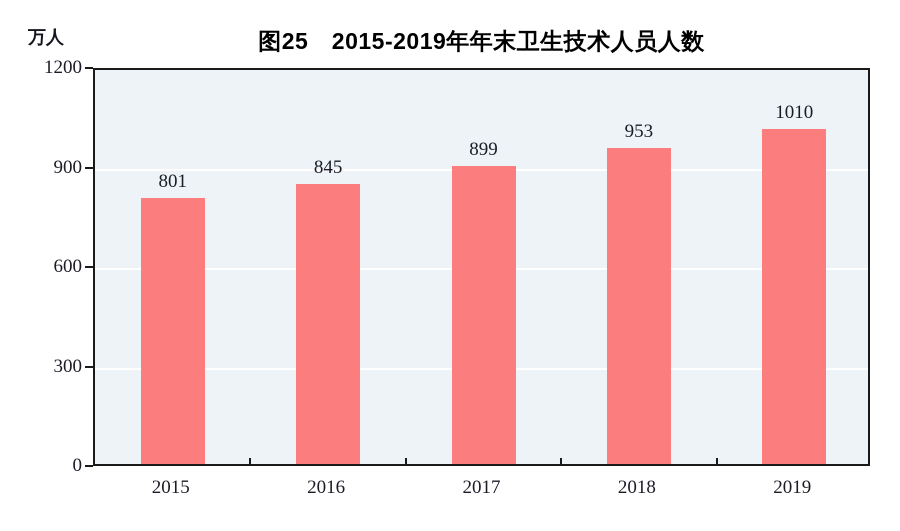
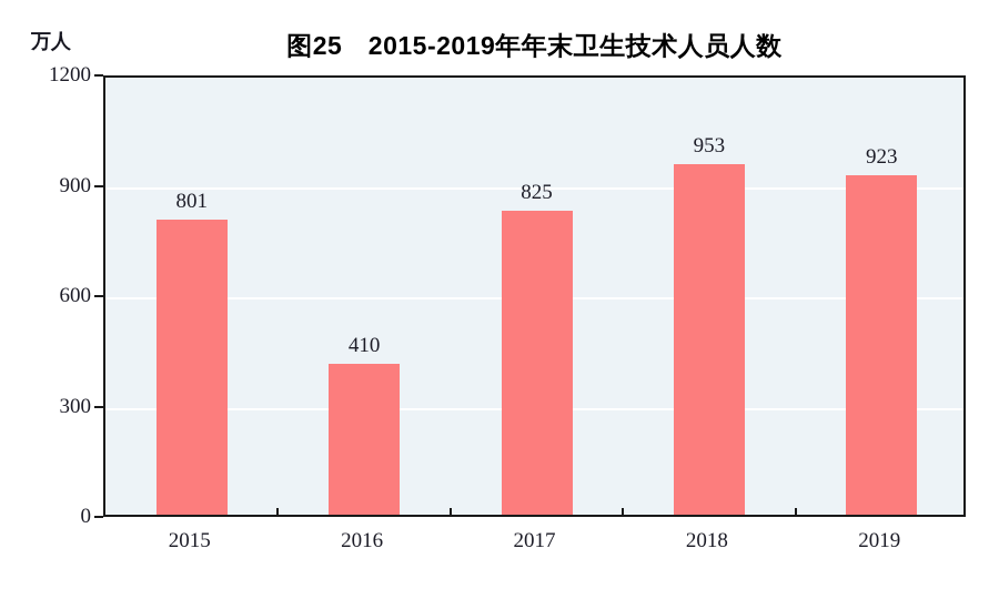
2016: 845 -> 410
2017: 899 -> 825
2019: 1010 -> 923
